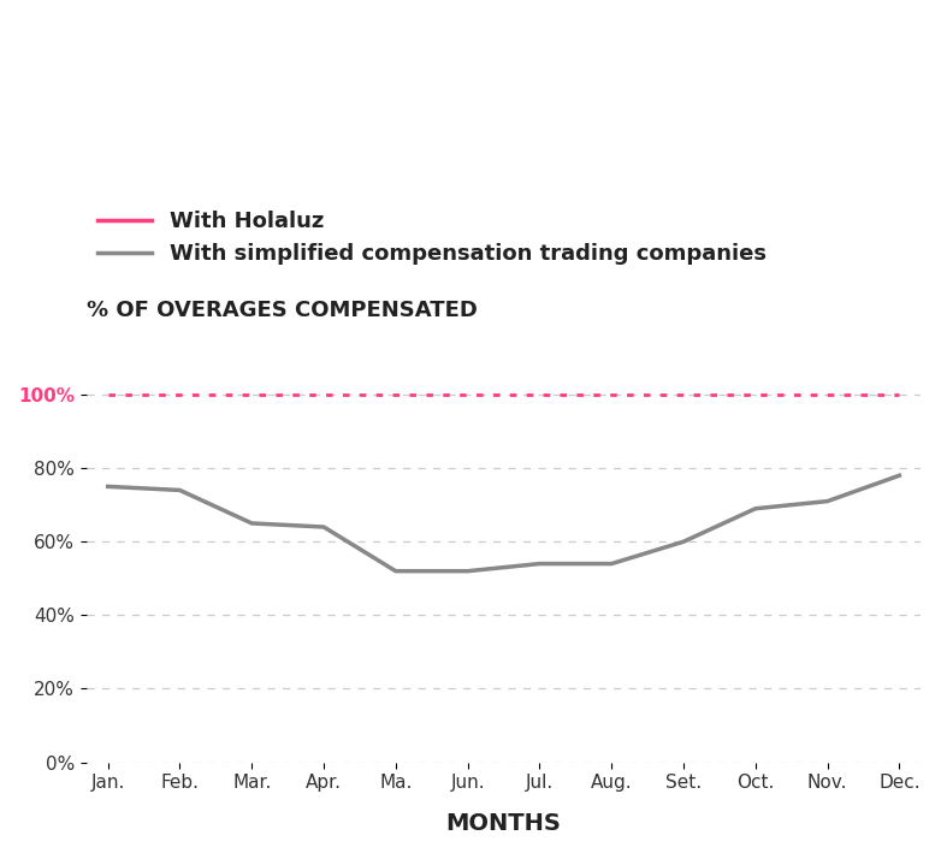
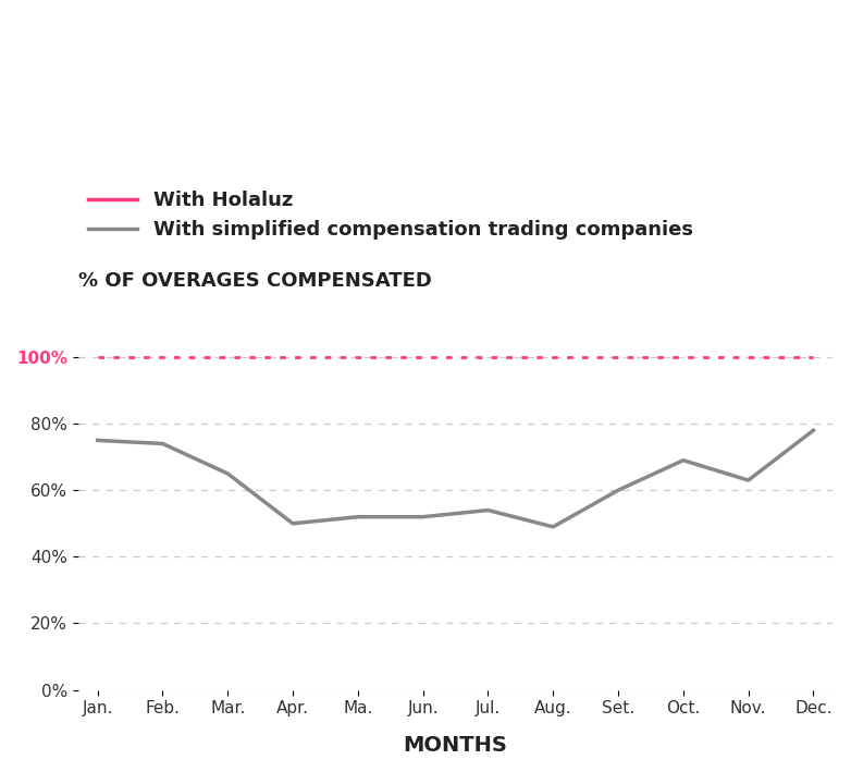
With simplified compensation trading companies/Apr.: 64% -> 50%
With simplified compensation trading companies/Aug.: 54% -> 49%
With simplified compensation trading companies/Nov.: 71% -> 63%
